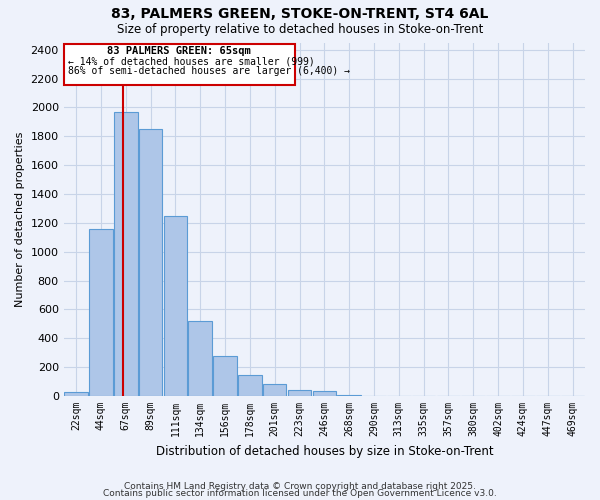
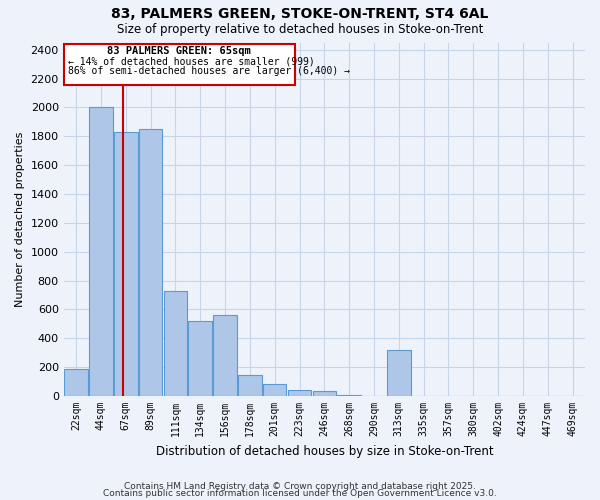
22sqm: 20 -> 190
44sqm: 1160 -> 2000
67sqm: 1970 -> 1830
111sqm: 1250 -> 730
156sqm: 280 -> 560
313sqm: 0 -> 320
